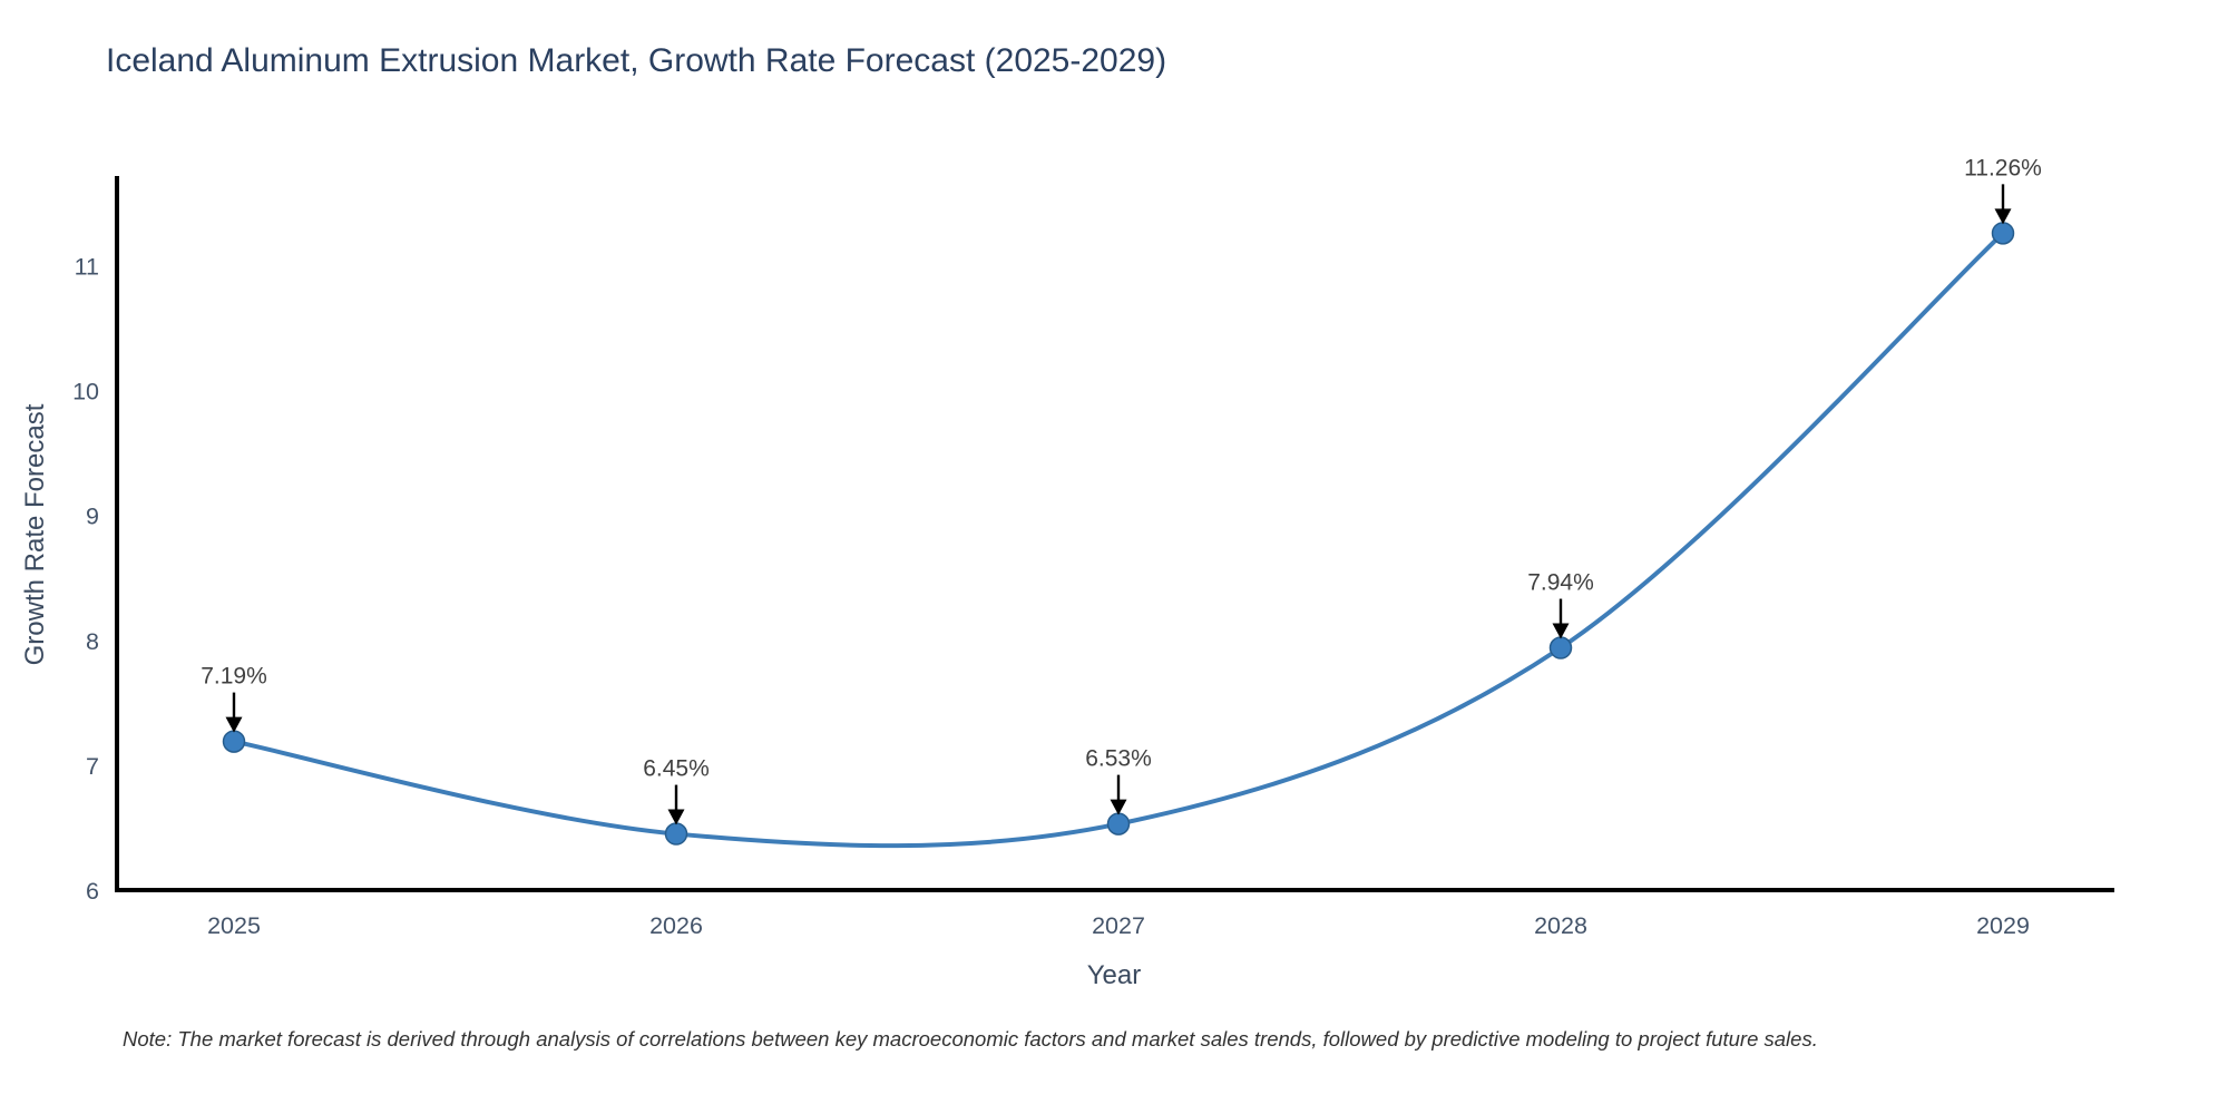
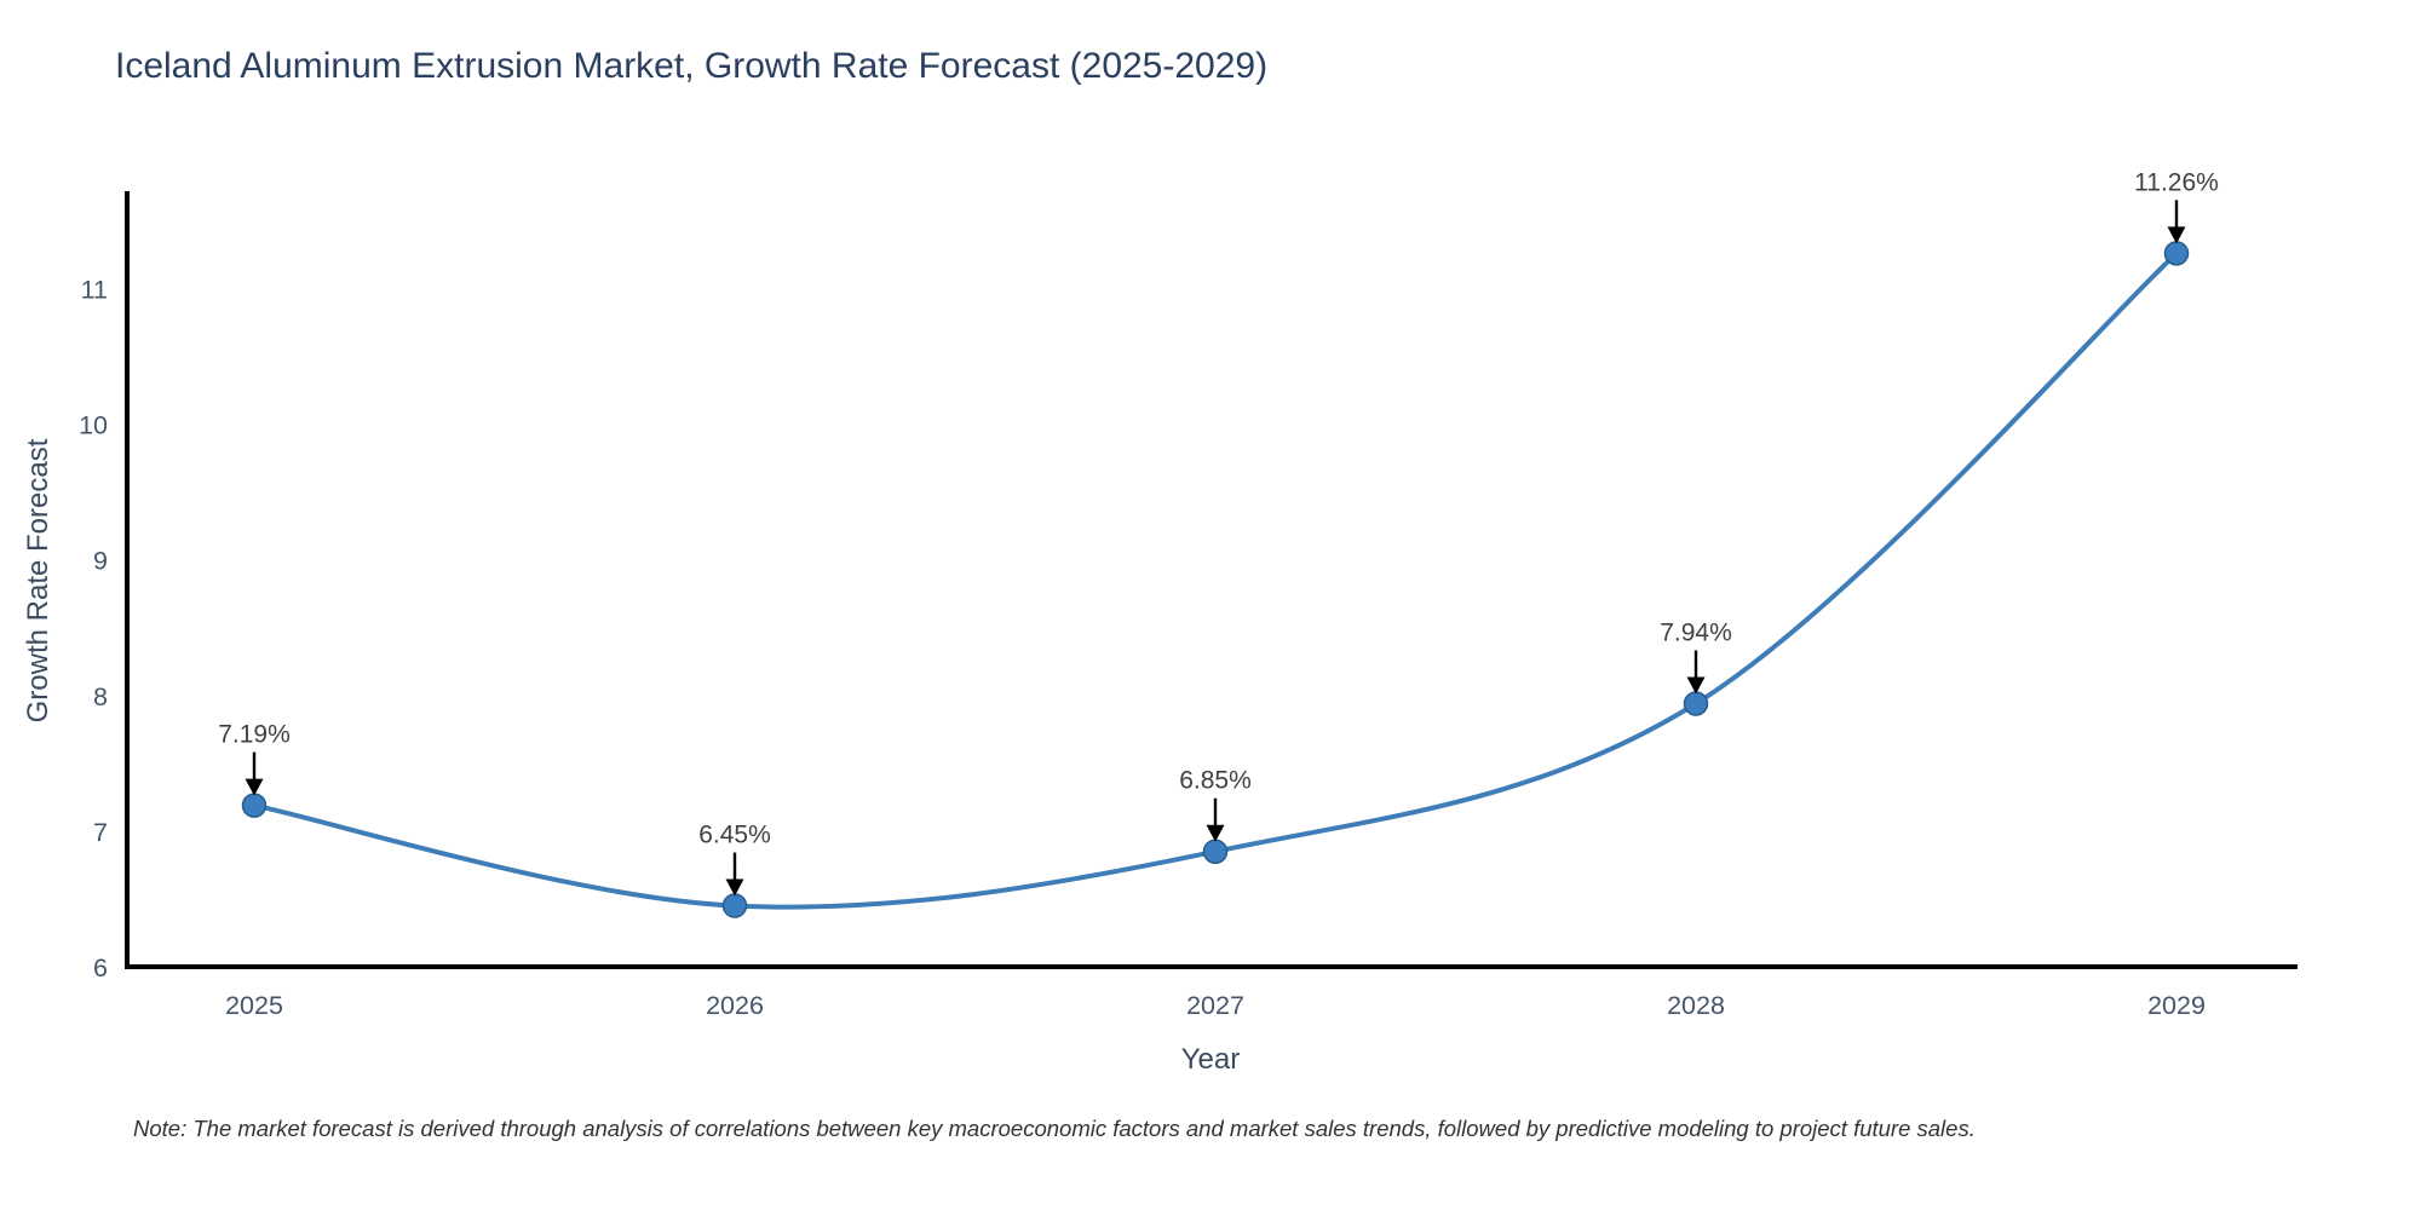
2027: 6.53% -> 6.85%
